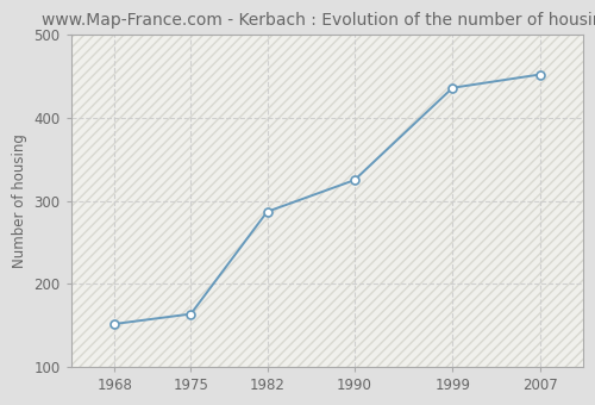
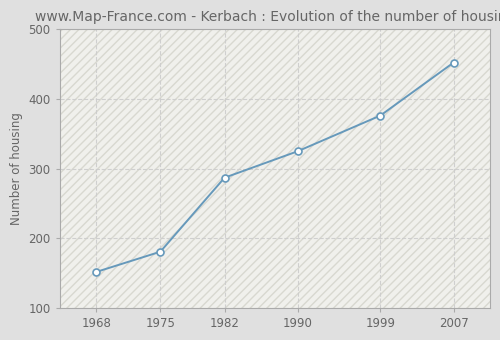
1975: 164 -> 181
1999: 436 -> 376
